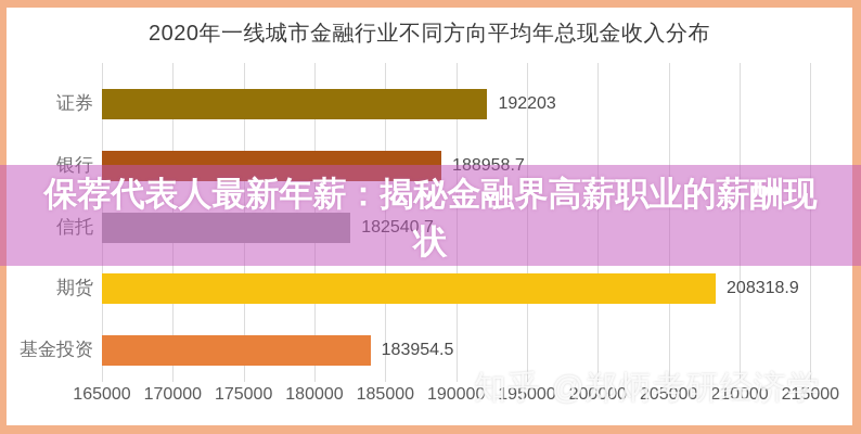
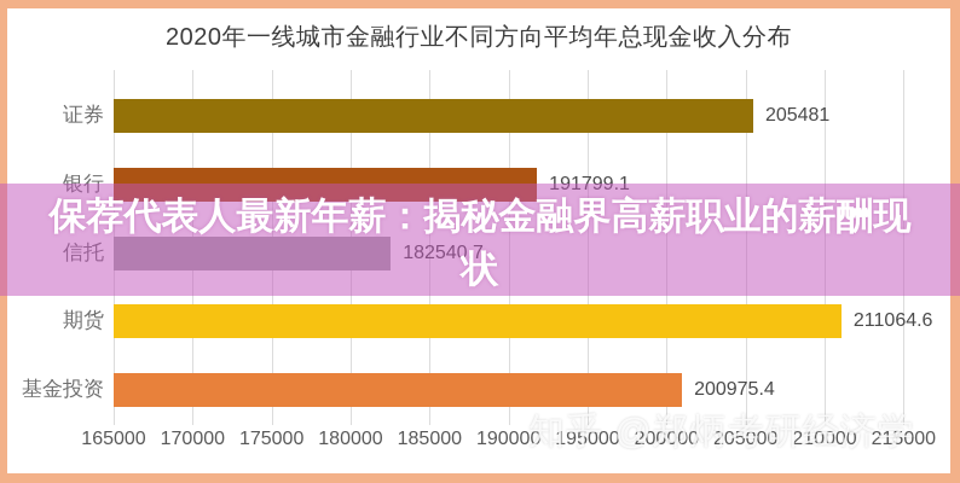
证券: 192203 -> 205481
银行: 188958.7 -> 191799.1
期货: 208318.9 -> 211064.6
基金投资: 183954.5 -> 200975.4
